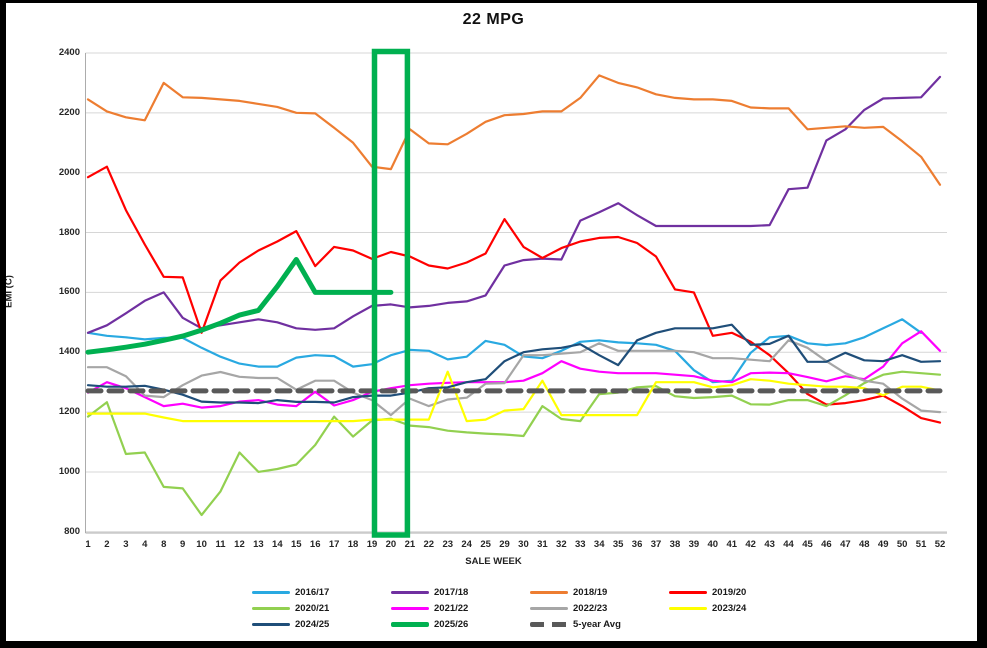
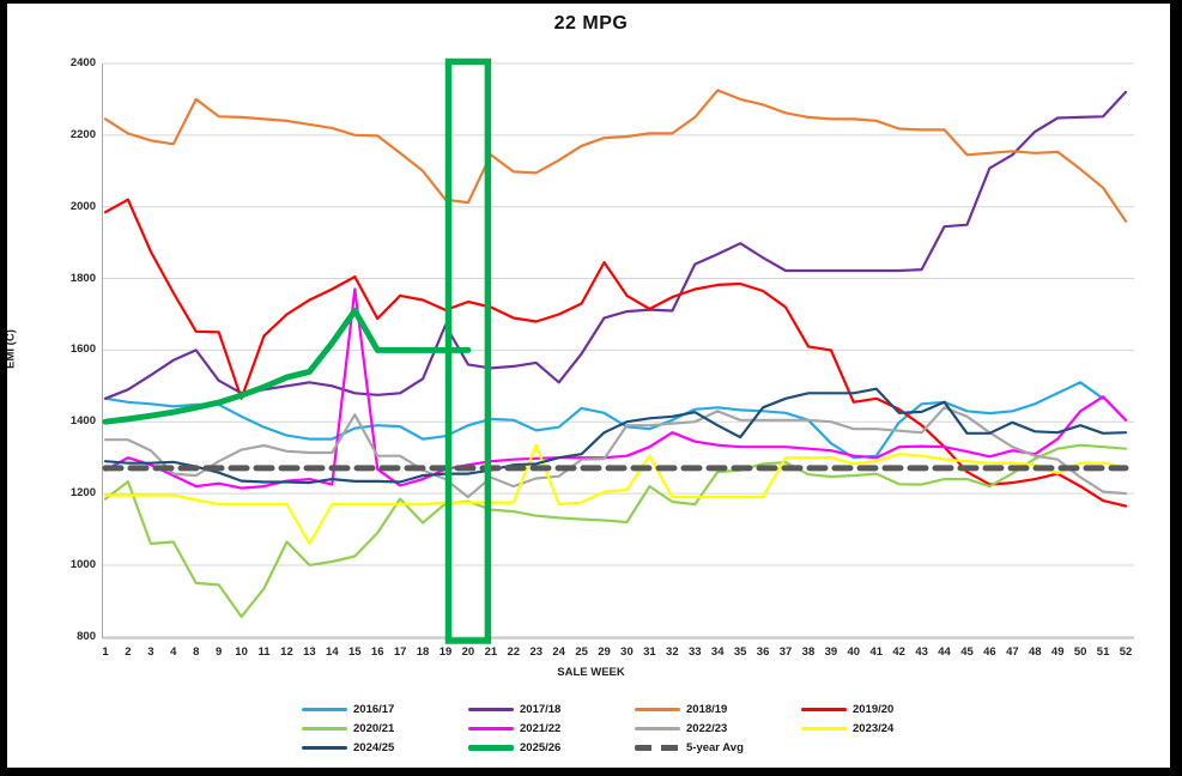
2023/24/13: 1170 -> 1060
2021/22/15: 1220 -> 1770
2022/23/15: 1280 -> 1420
2017/18/19: 1560 -> 1670
2017/18/24: 1570 -> 1510
